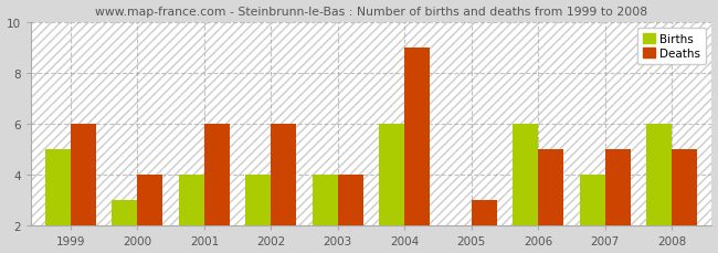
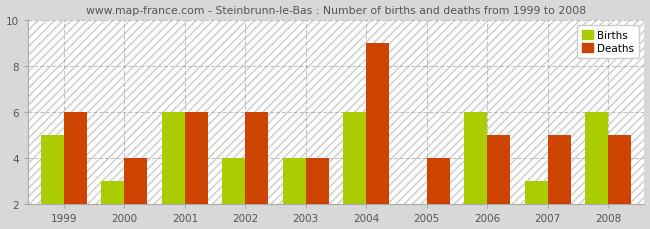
Births/2001: 4 -> 6
Deaths/2005: 3 -> 4
Births/2007: 4 -> 3
